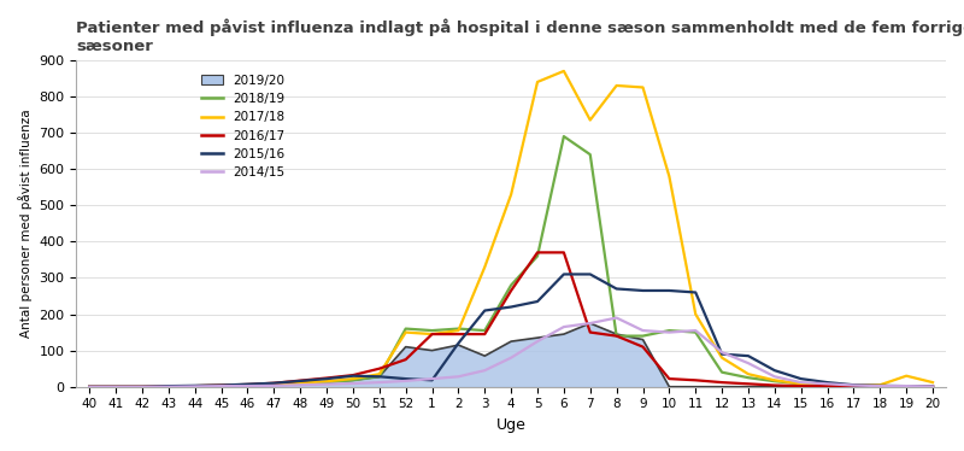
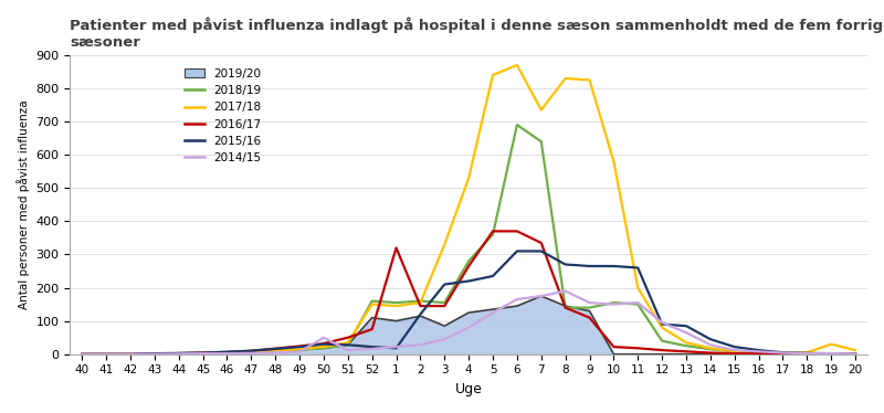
2014/15/50: 9 -> 50
2016/17/1: 145 -> 320
2016/17/7: 150 -> 335
